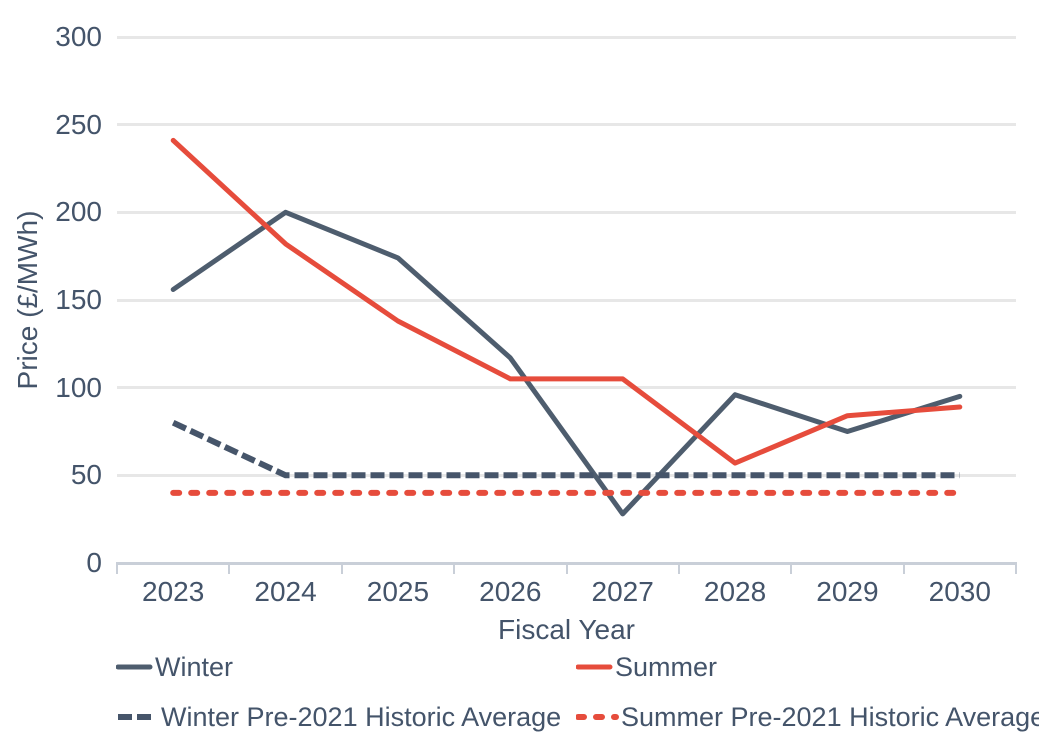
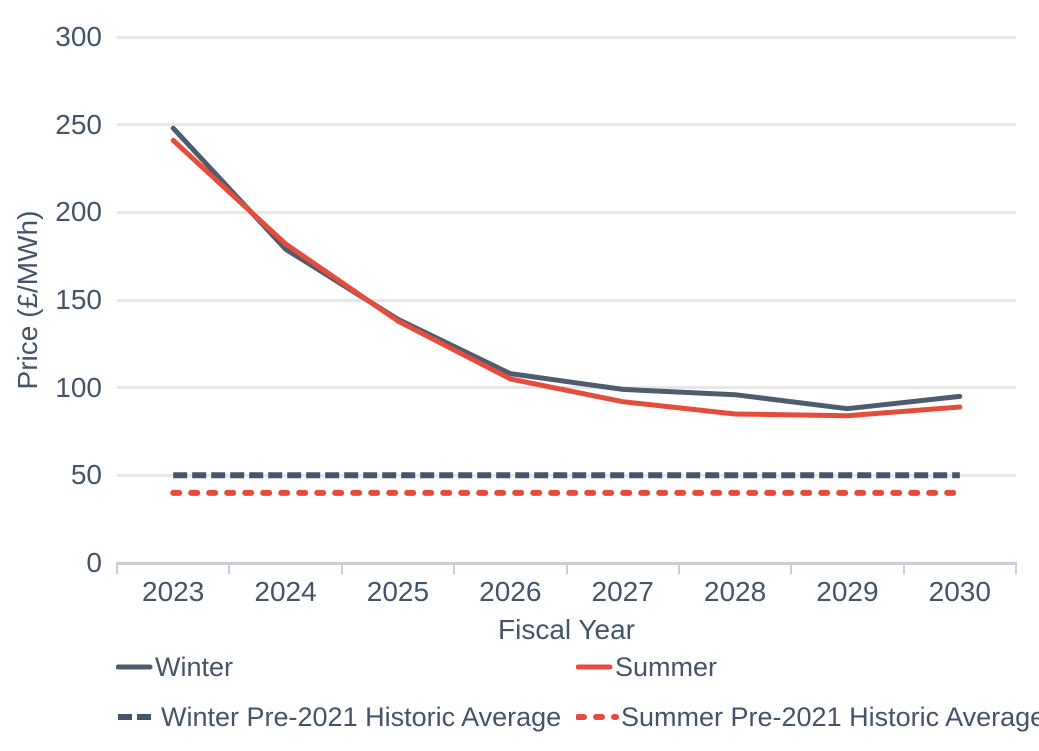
Winter/2023: 156 -> 248
Winter Pre-2021 Historic Average/2023: 80 -> 50
Winter/2024: 200 -> 179
Winter/2025: 174 -> 139
Winter/2026: 117 -> 108
Winter/2027: 28 -> 99
Summer/2027: 105 -> 92
Summer/2028: 57 -> 85
Winter/2029: 75 -> 88
